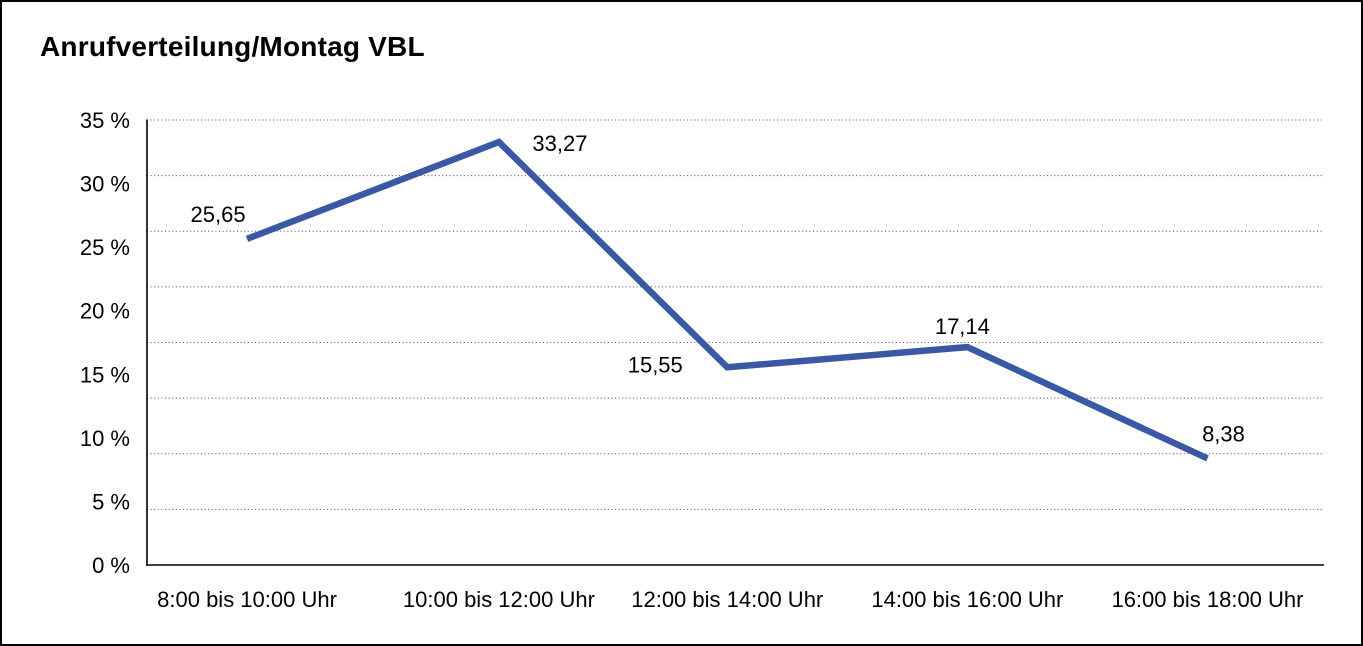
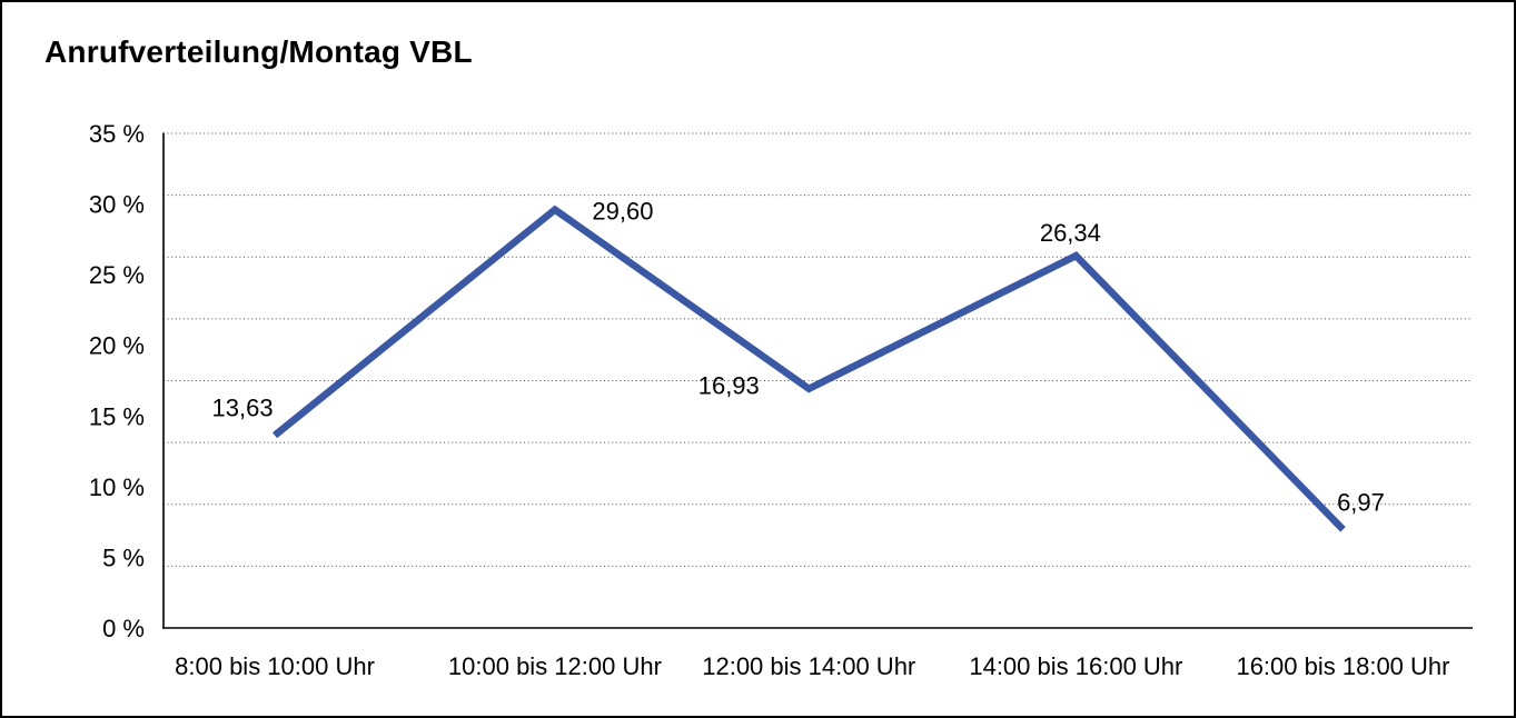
8:00 bis 10:00 Uhr: 25,65 -> 13,63
10:00 bis 12:00 Uhr: 33,27 -> 29,60
12:00 bis 14:00 Uhr: 15,55 -> 16,93
14:00 bis 16:00 Uhr: 17,14 -> 26,34
16:00 bis 18:00 Uhr: 8,38 -> 6,97
